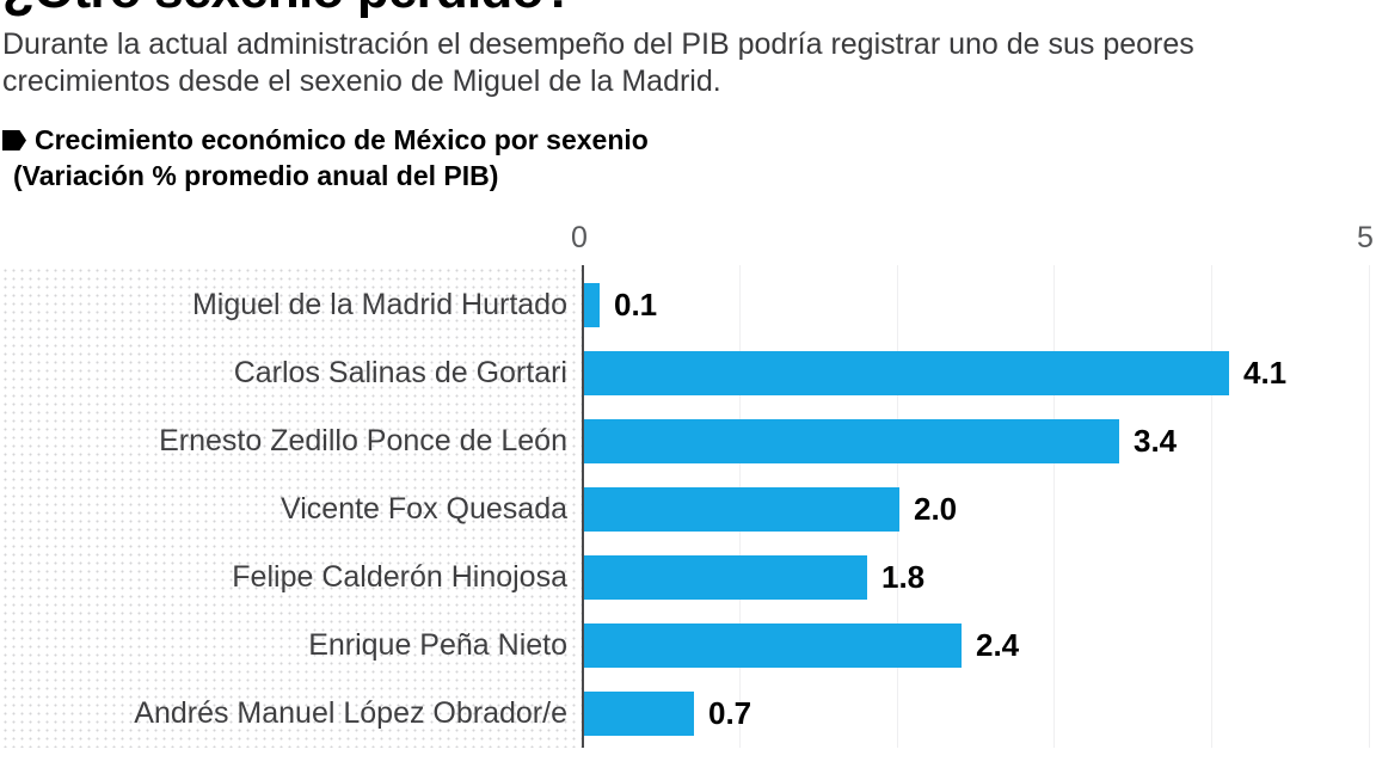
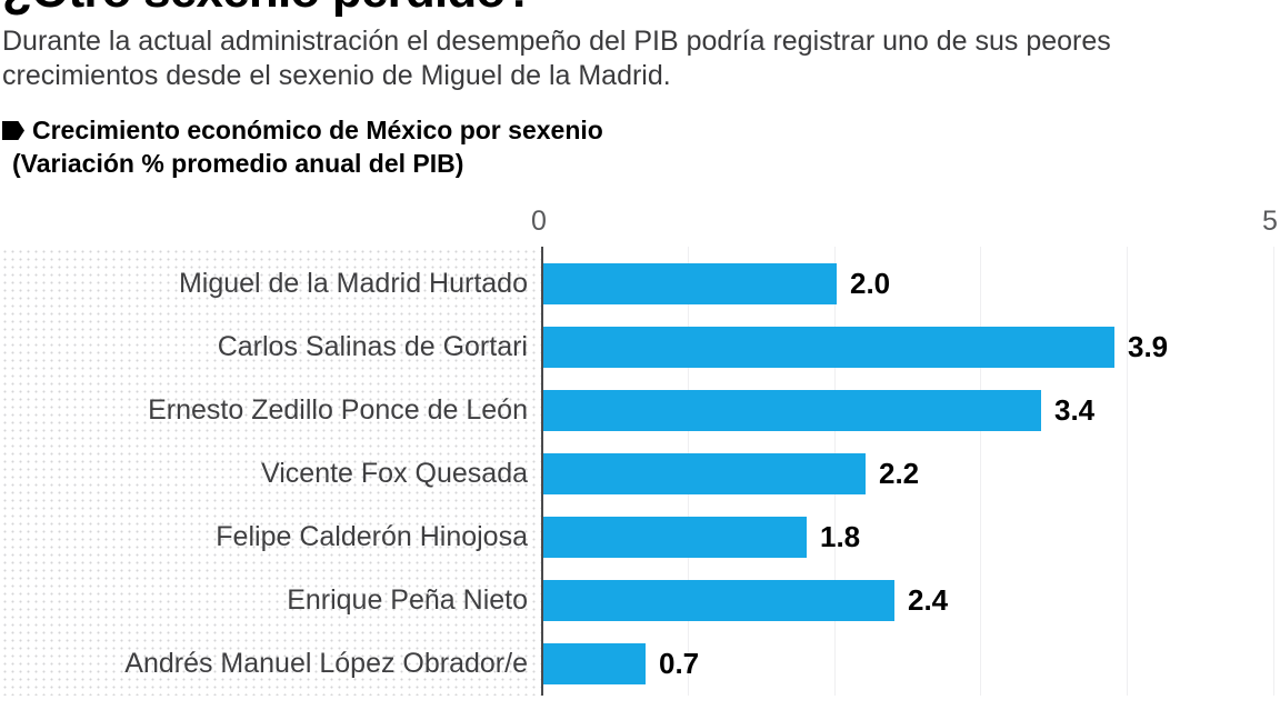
Miguel de la Madrid Hurtado: 0.1 -> 2.0
Carlos Salinas de Gortari: 4.1 -> 3.9
Vicente Fox Quesada: 2.0 -> 2.2
